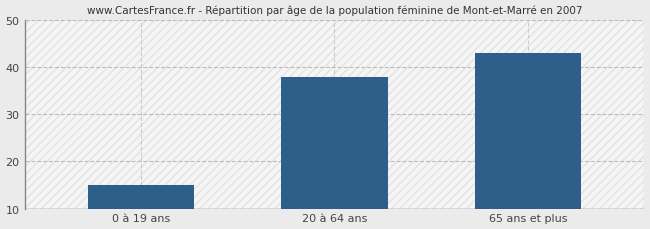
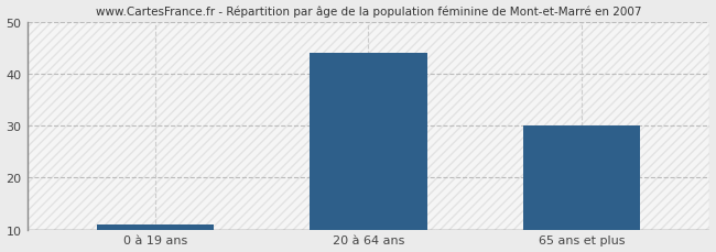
0 à 19 ans: 15 -> 11
20 à 64 ans: 38 -> 44
65 ans et plus: 43 -> 30
